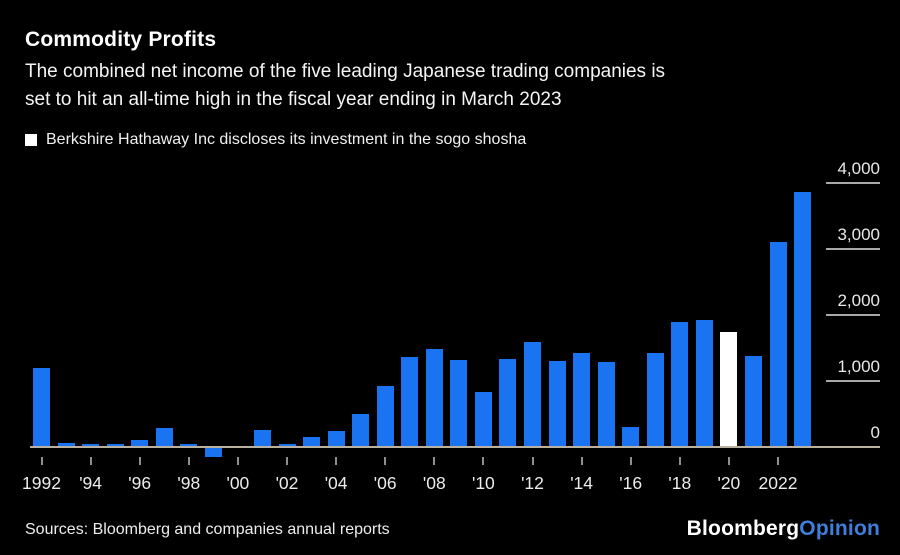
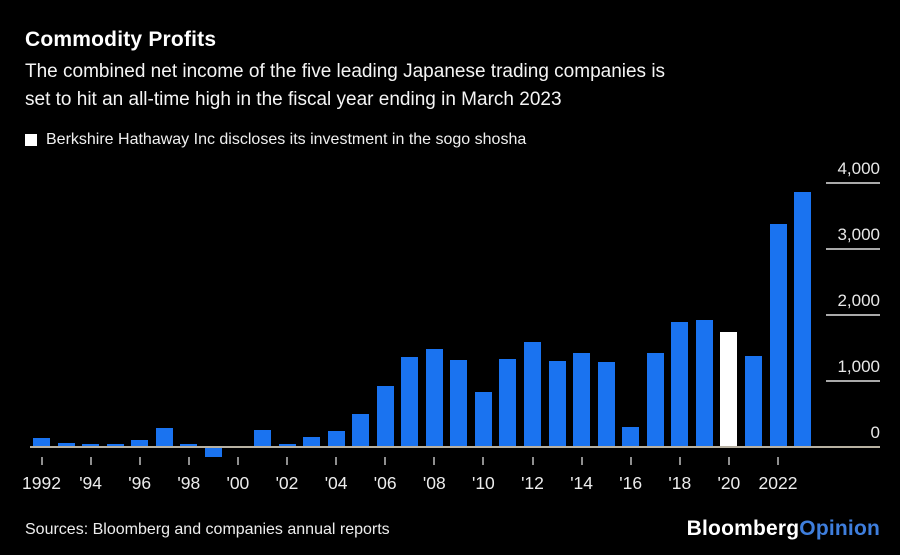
1992: 1200 -> 100
2022: 3100 -> 3400
